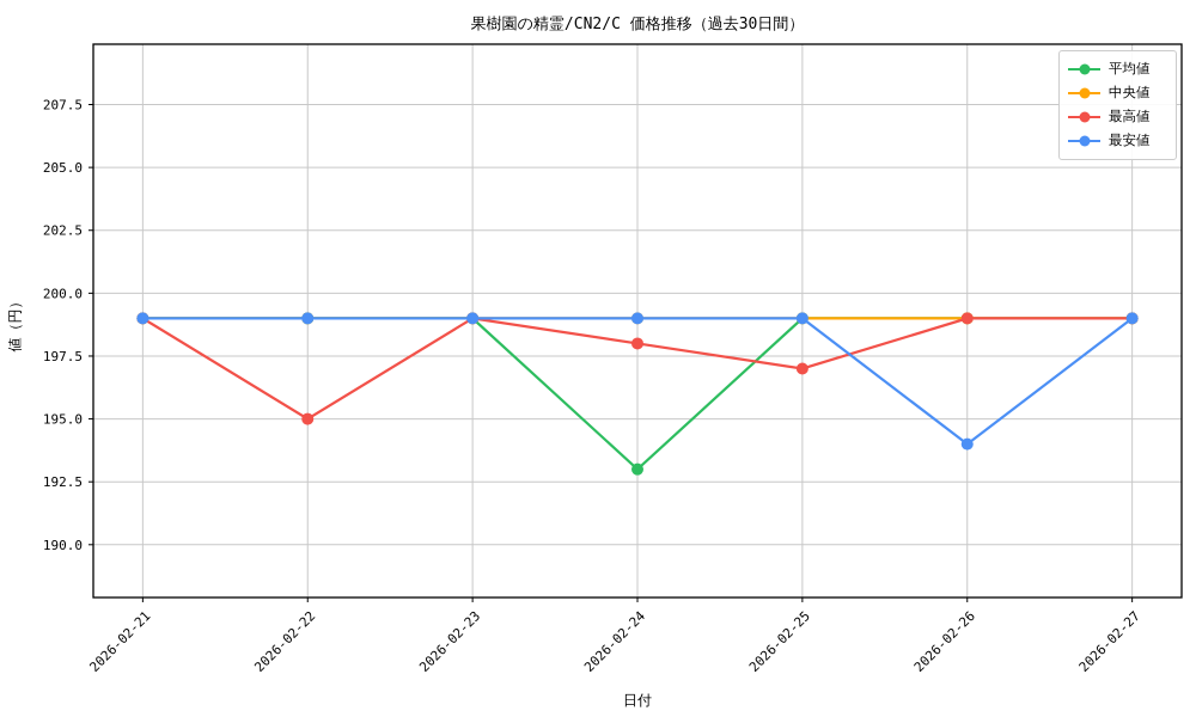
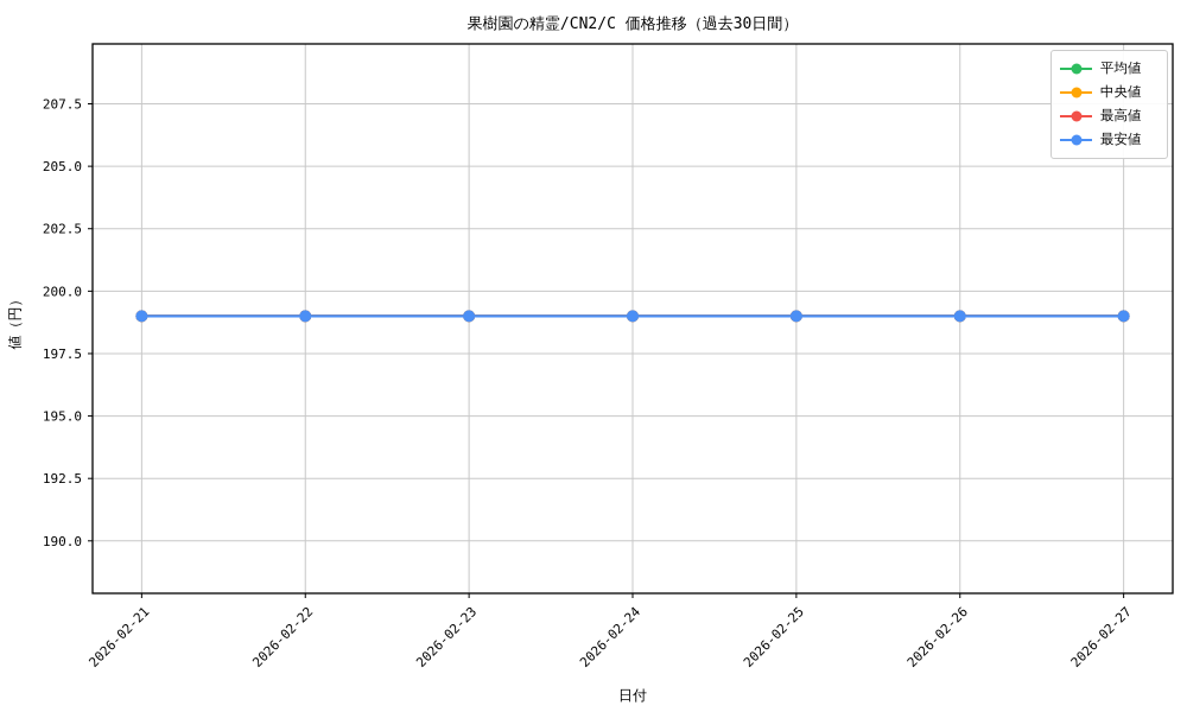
最高値/2026-02-22: 195 -> 199
平均値/2026-02-24: 193 -> 199
最高値/2026-02-24: 198 -> 199
最高値/2026-02-25: 197 -> 199
最安値/2026-02-26: 194 -> 199
